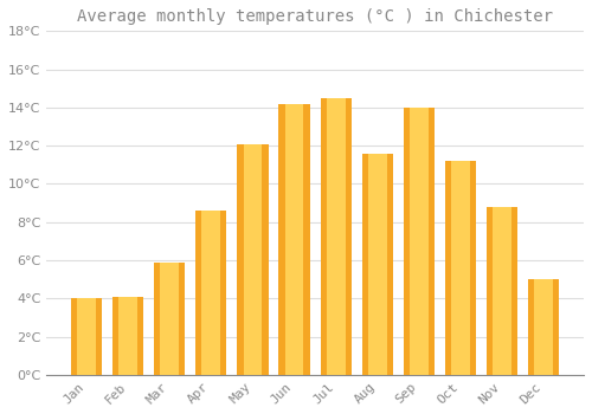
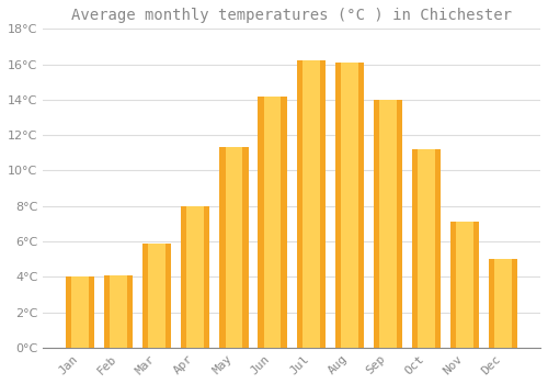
Apr: 8.6°C -> 8.0°C
May: 12.1°C -> 11.3°C
Jul: 14.5°C -> 16.2°C
Aug: 11.6°C -> 16.1°C
Nov: 8.8°C -> 7.1°C
